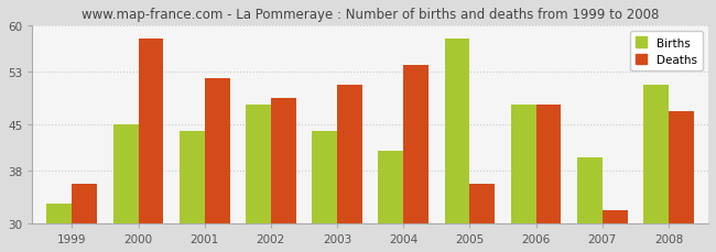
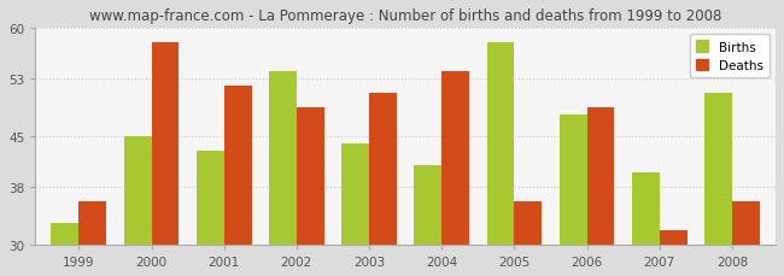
Births/2001: 44 -> 43
Births/2002: 48 -> 54
Deaths/2006: 48 -> 49
Deaths/2008: 47 -> 36
